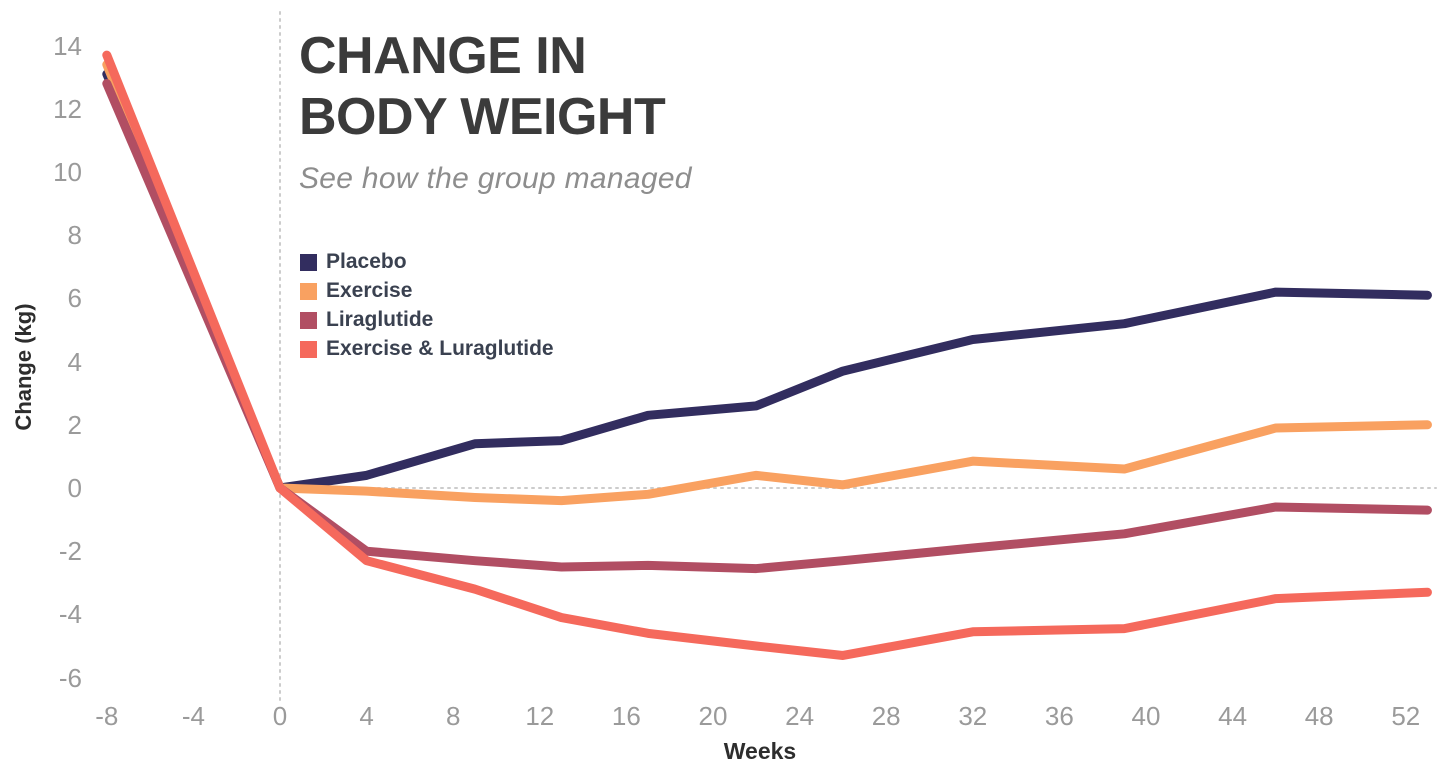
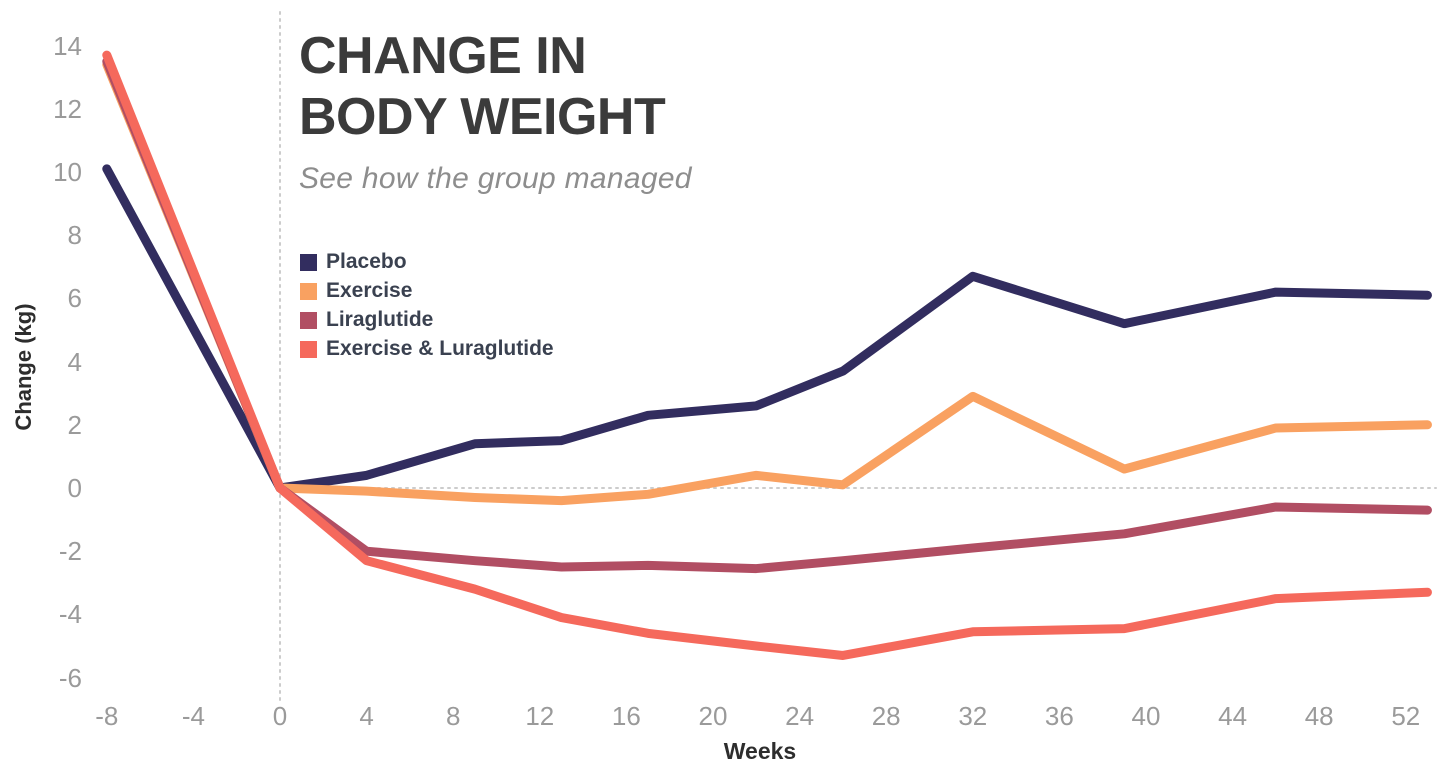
Placebo/-8: 13.1 -> 10.1
Liraglutide/-8: 12.8 -> 13.5
Placebo/32: 4.7 -> 6.7
Exercise/32: 0.8 -> 2.9
